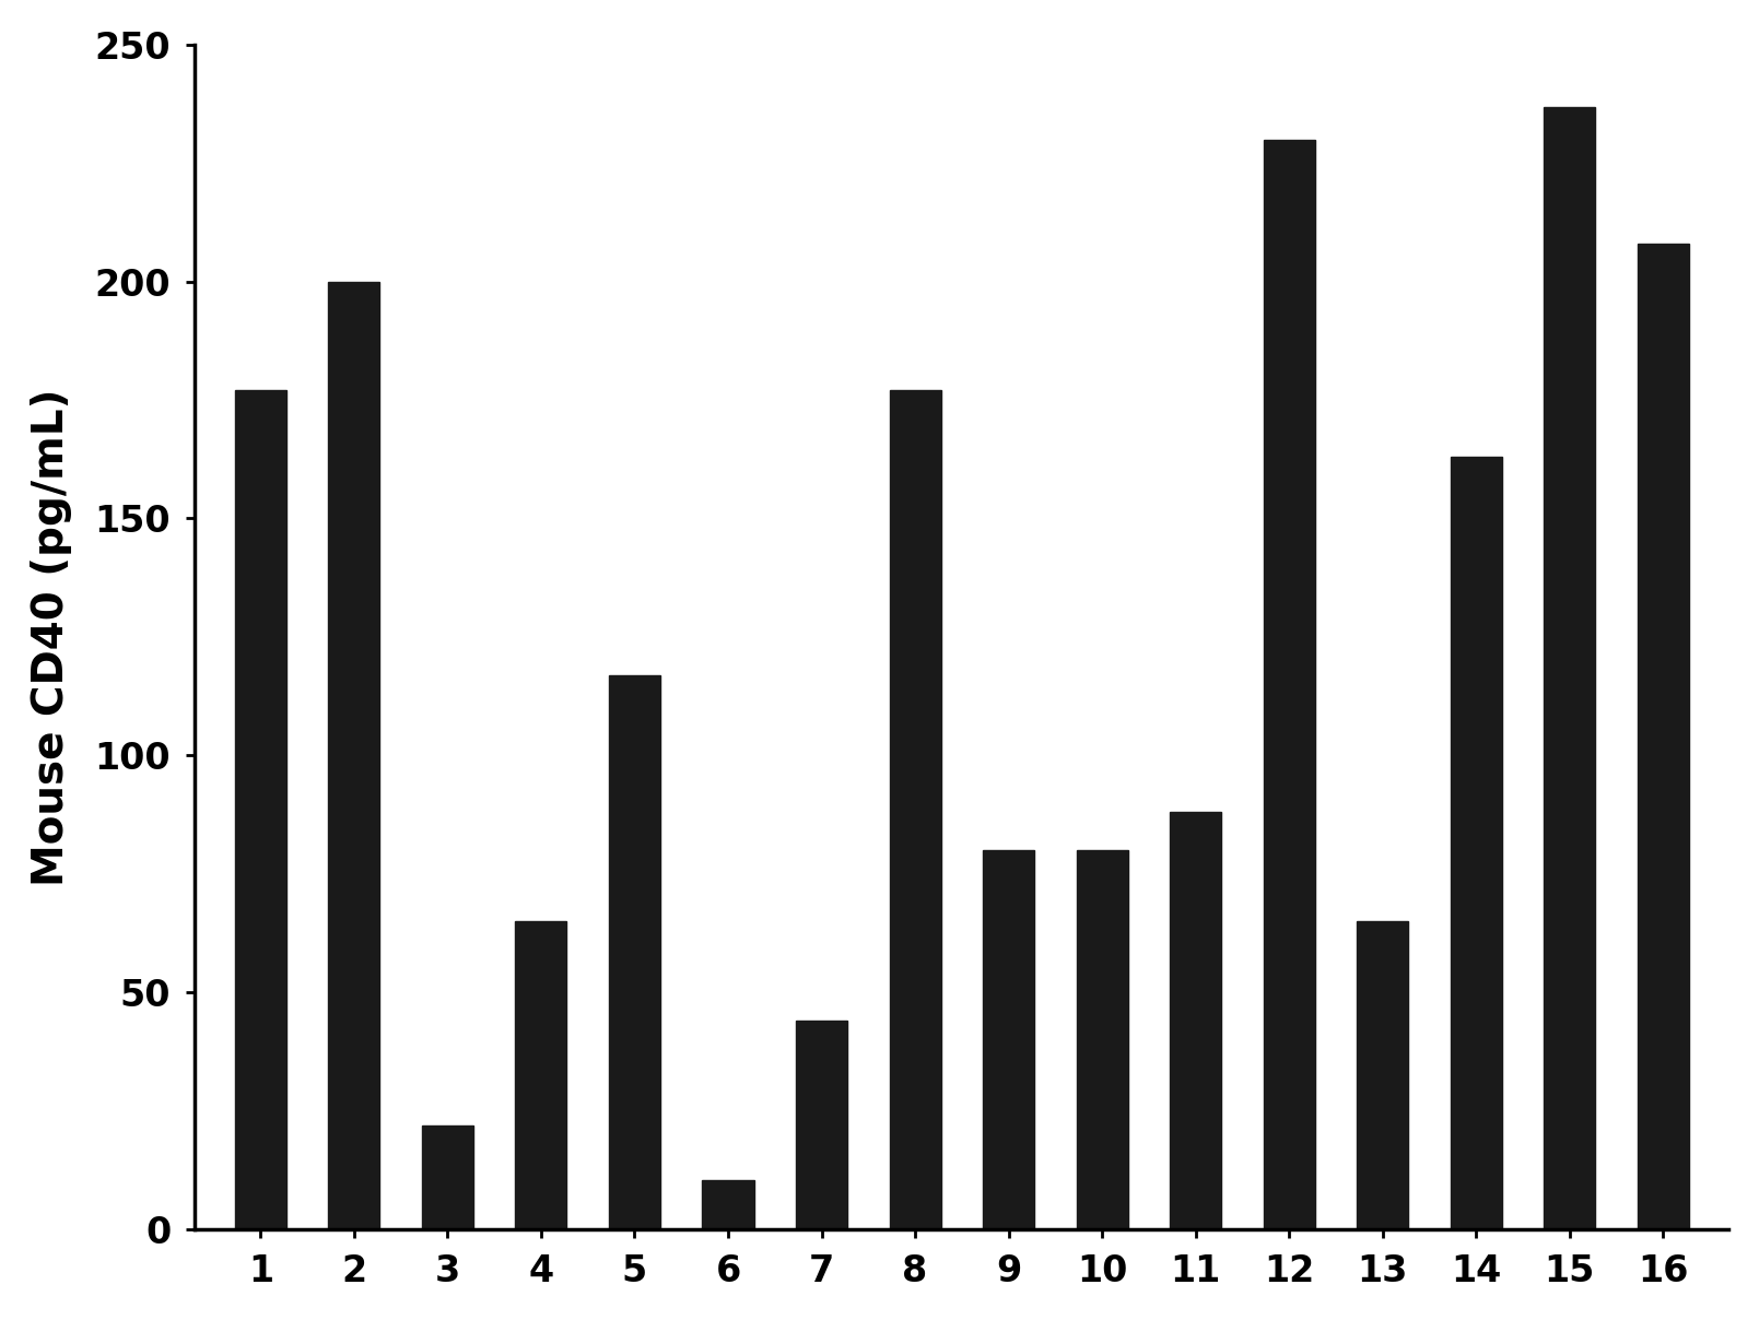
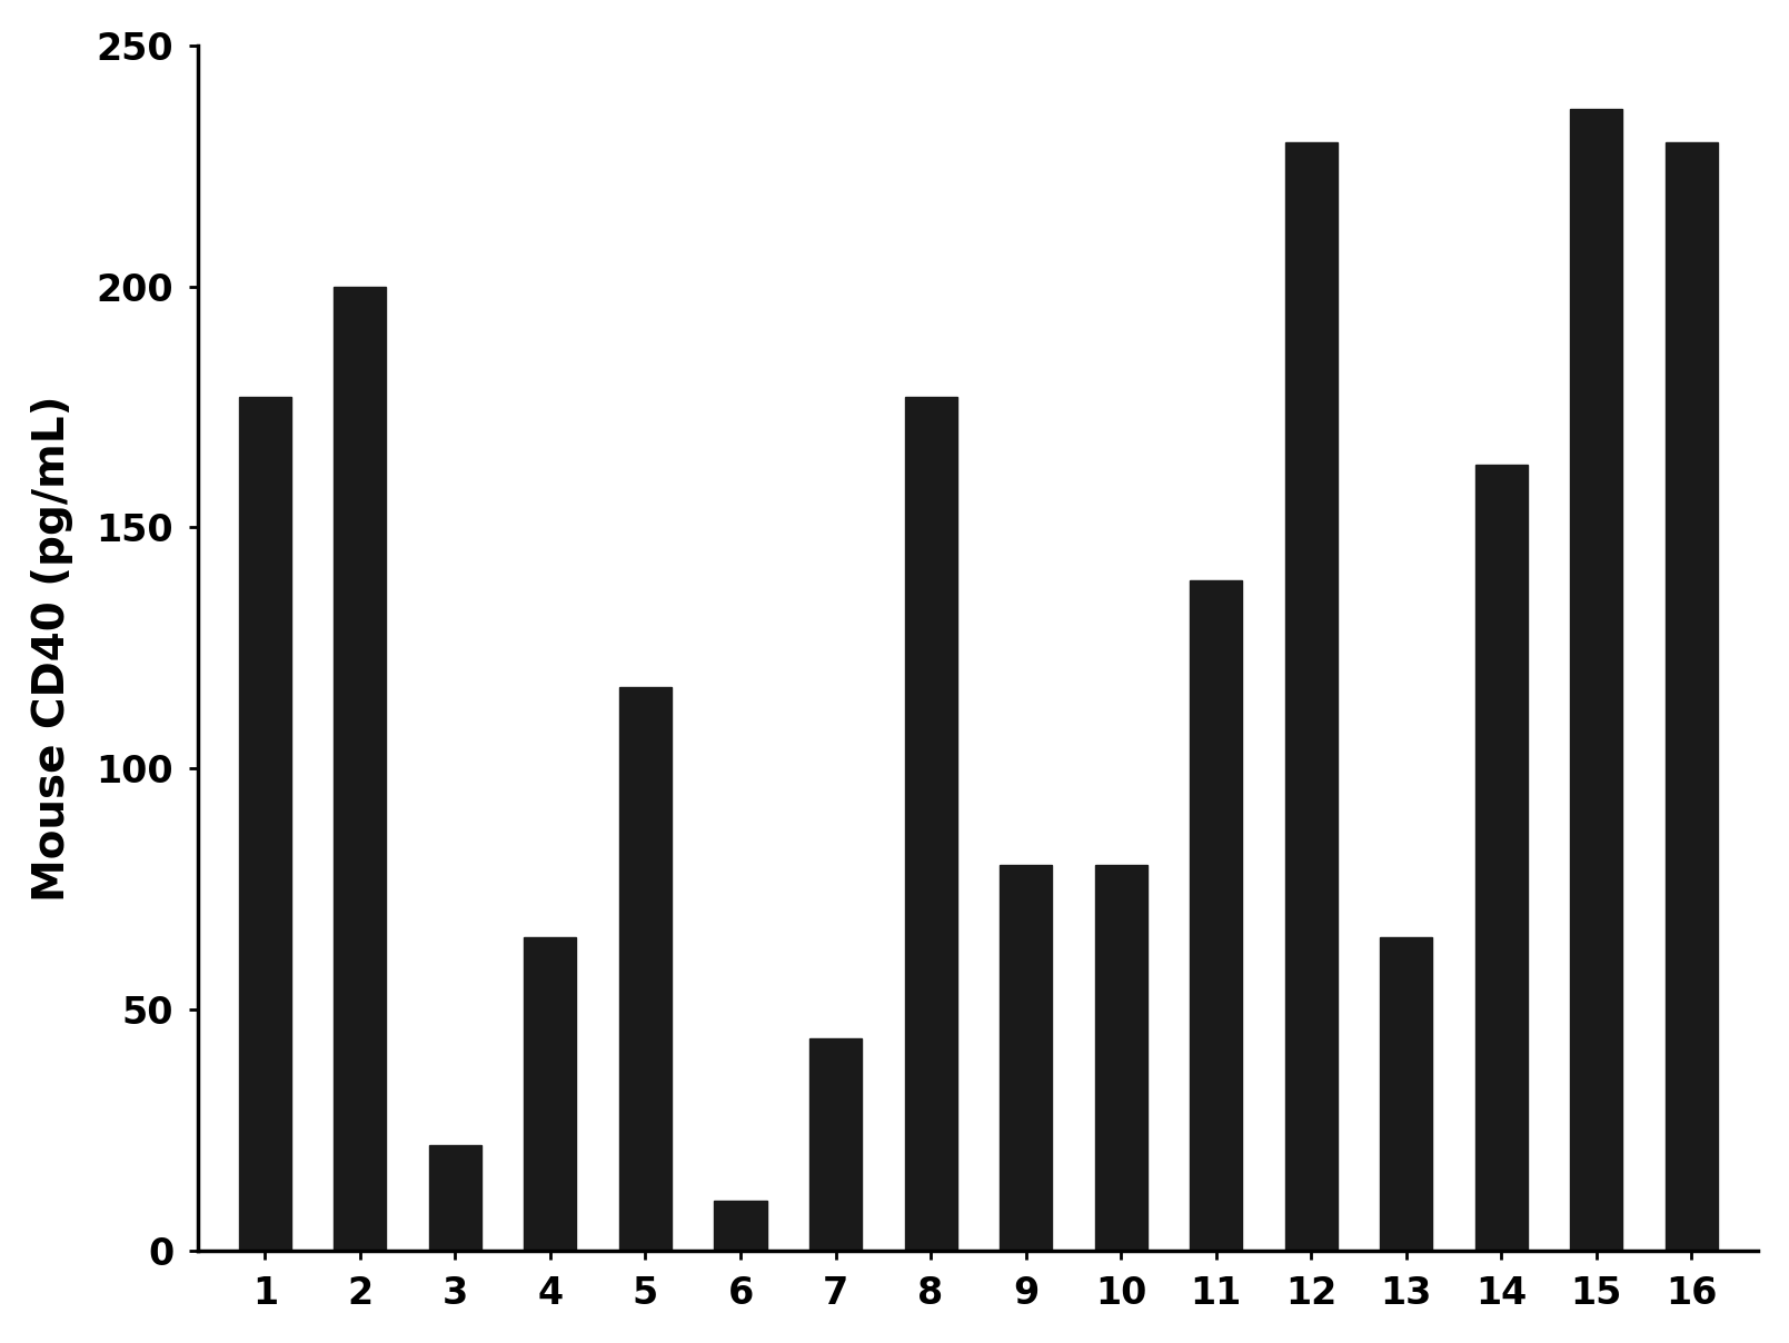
11: 88.0 -> 139.0
16: 208.0 -> 230.0
